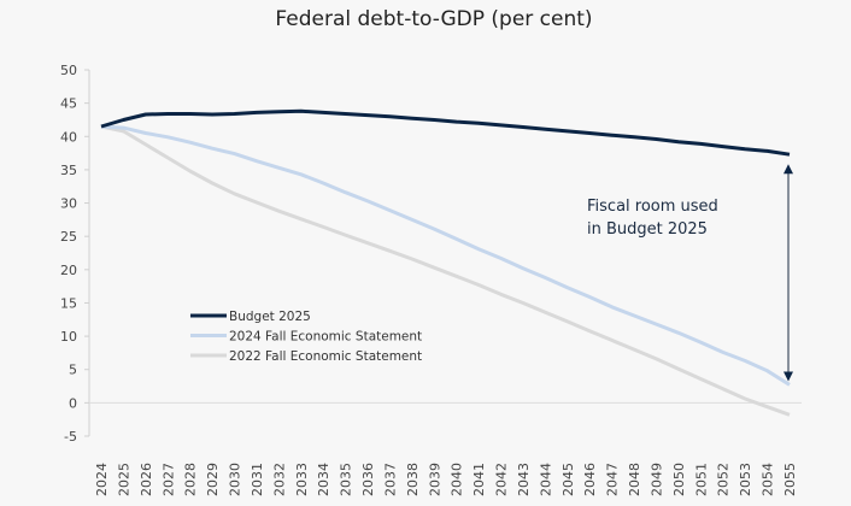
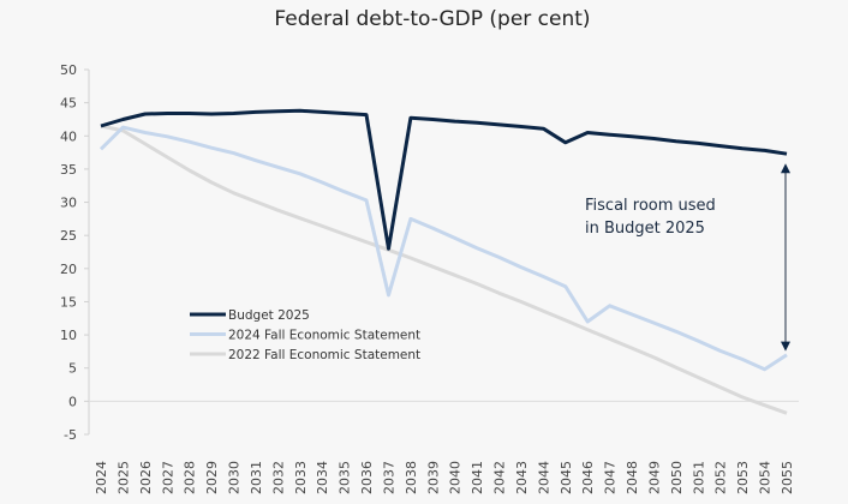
2024 Fall Economic Statement/2024: 42 -> 38
Budget 2025/2037: 43 -> 23
2024 Fall Economic Statement/2037: 29 -> 16
Budget 2025/2045: 41 -> 39
2024 Fall Economic Statement/2046: 16 -> 12
2024 Fall Economic Statement/2055: 3 -> 7
